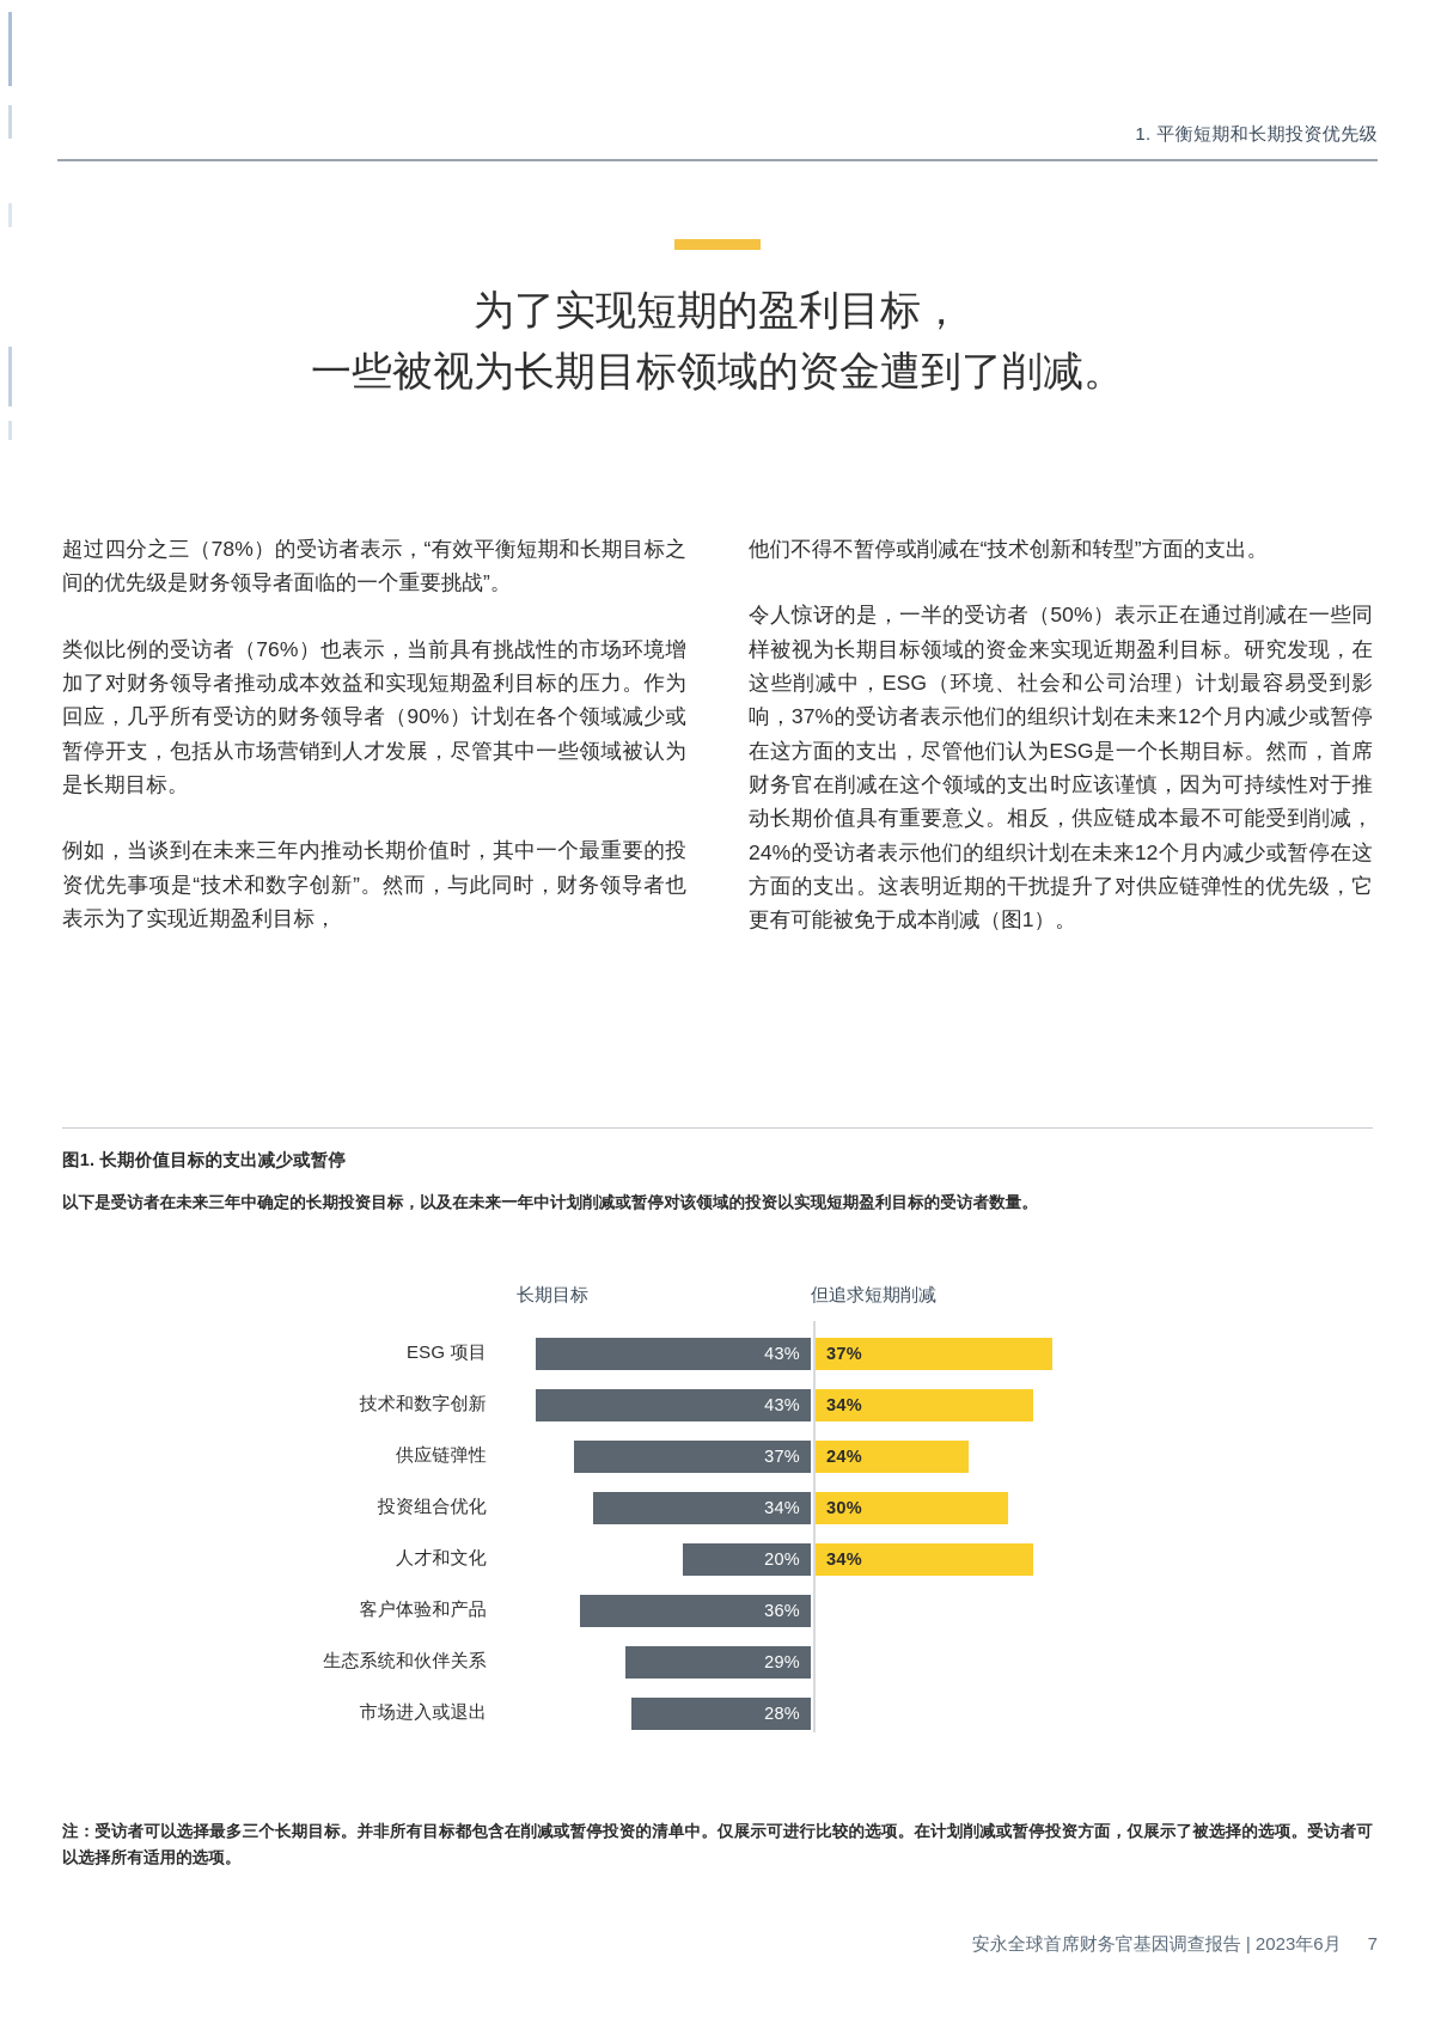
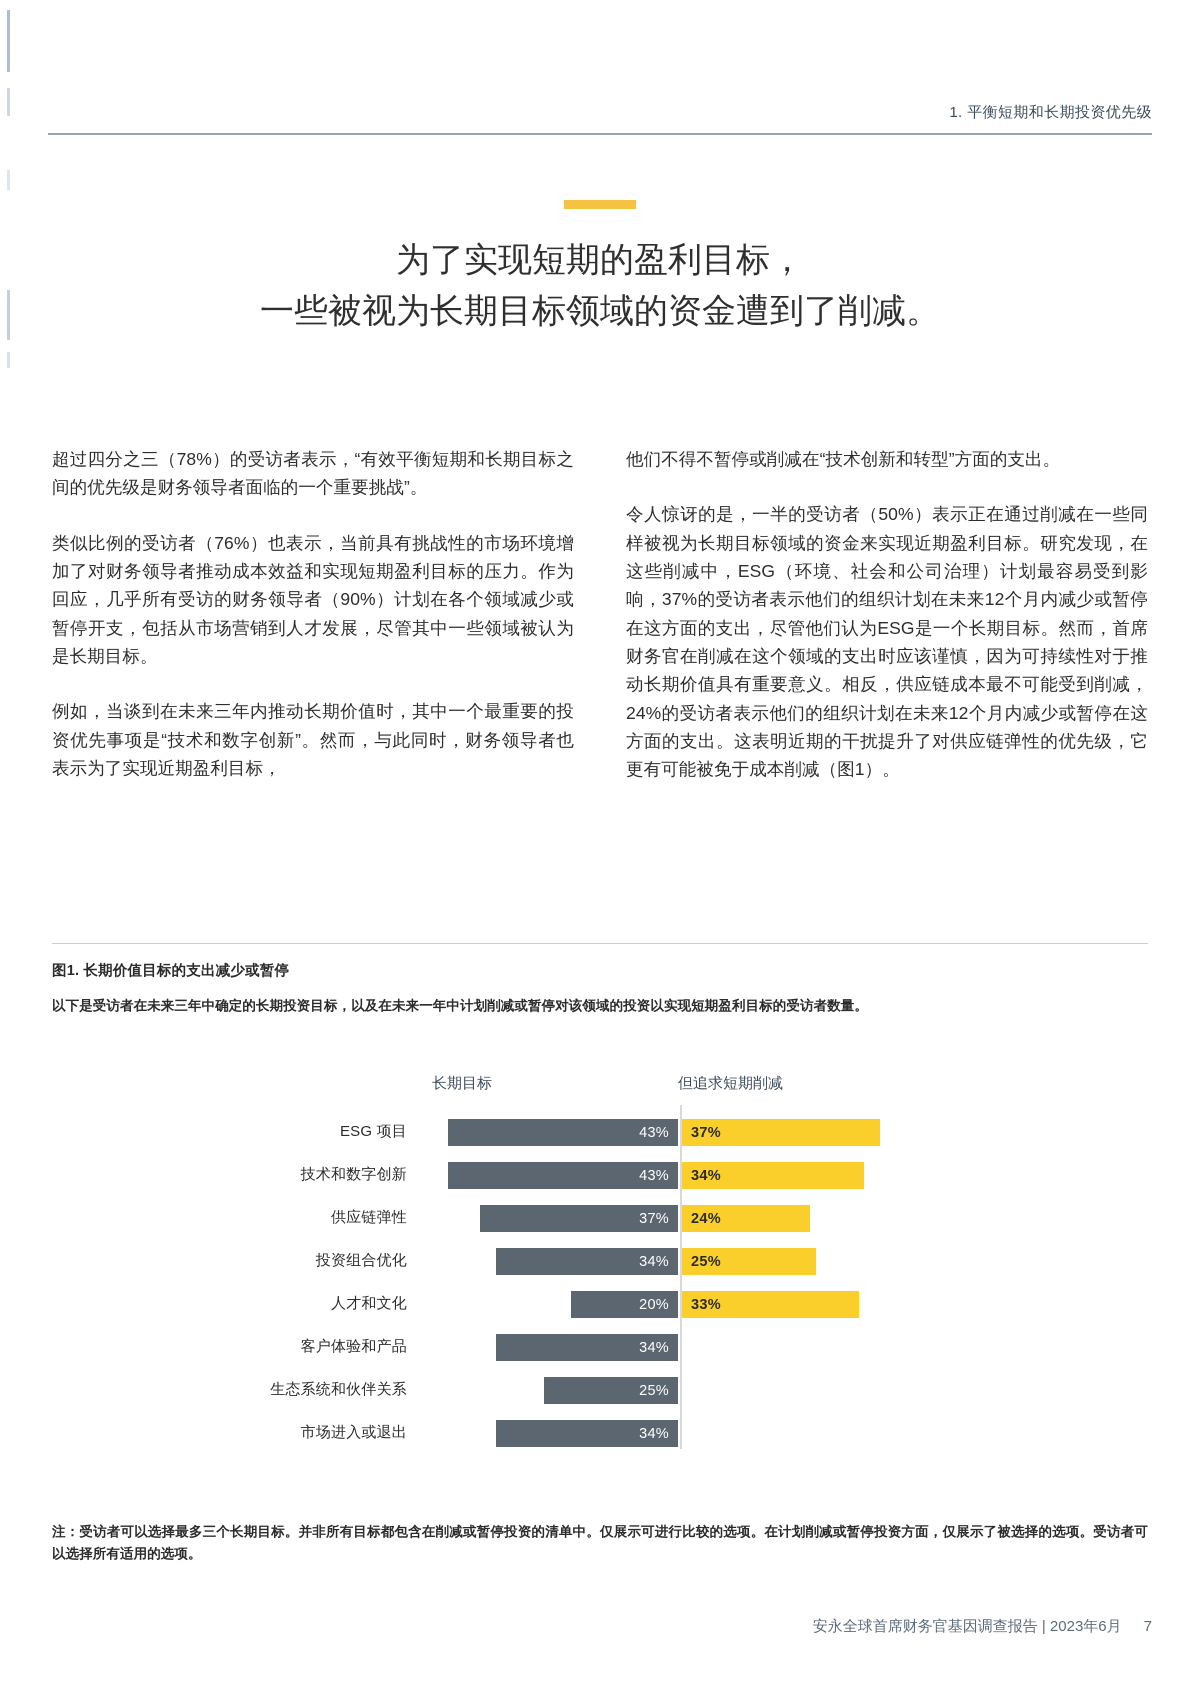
但追求短期削减/投资组合优化: 30% -> 25%
但追求短期削减/人才和文化: 34% -> 33%
长期目标/客户体验和产品: 36% -> 34%
长期目标/生态系统和伙伴关系: 29% -> 25%
长期目标/市场进入或退出: 28% -> 34%
